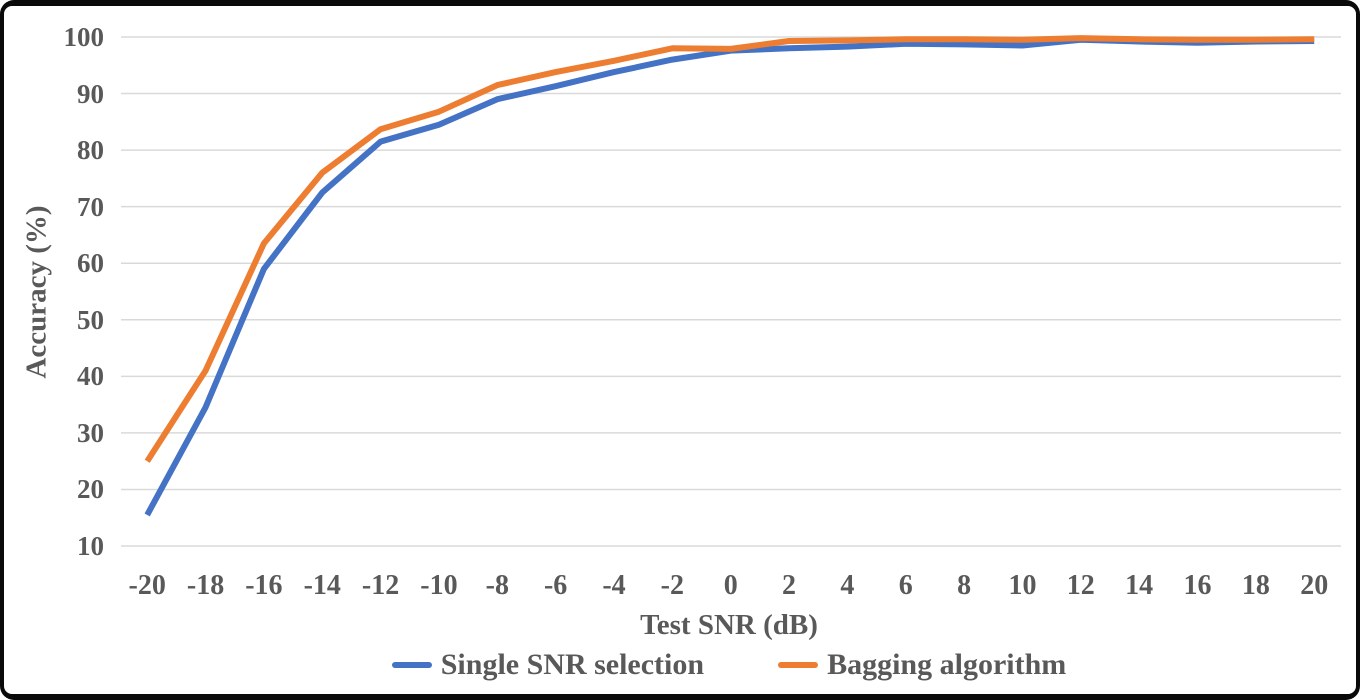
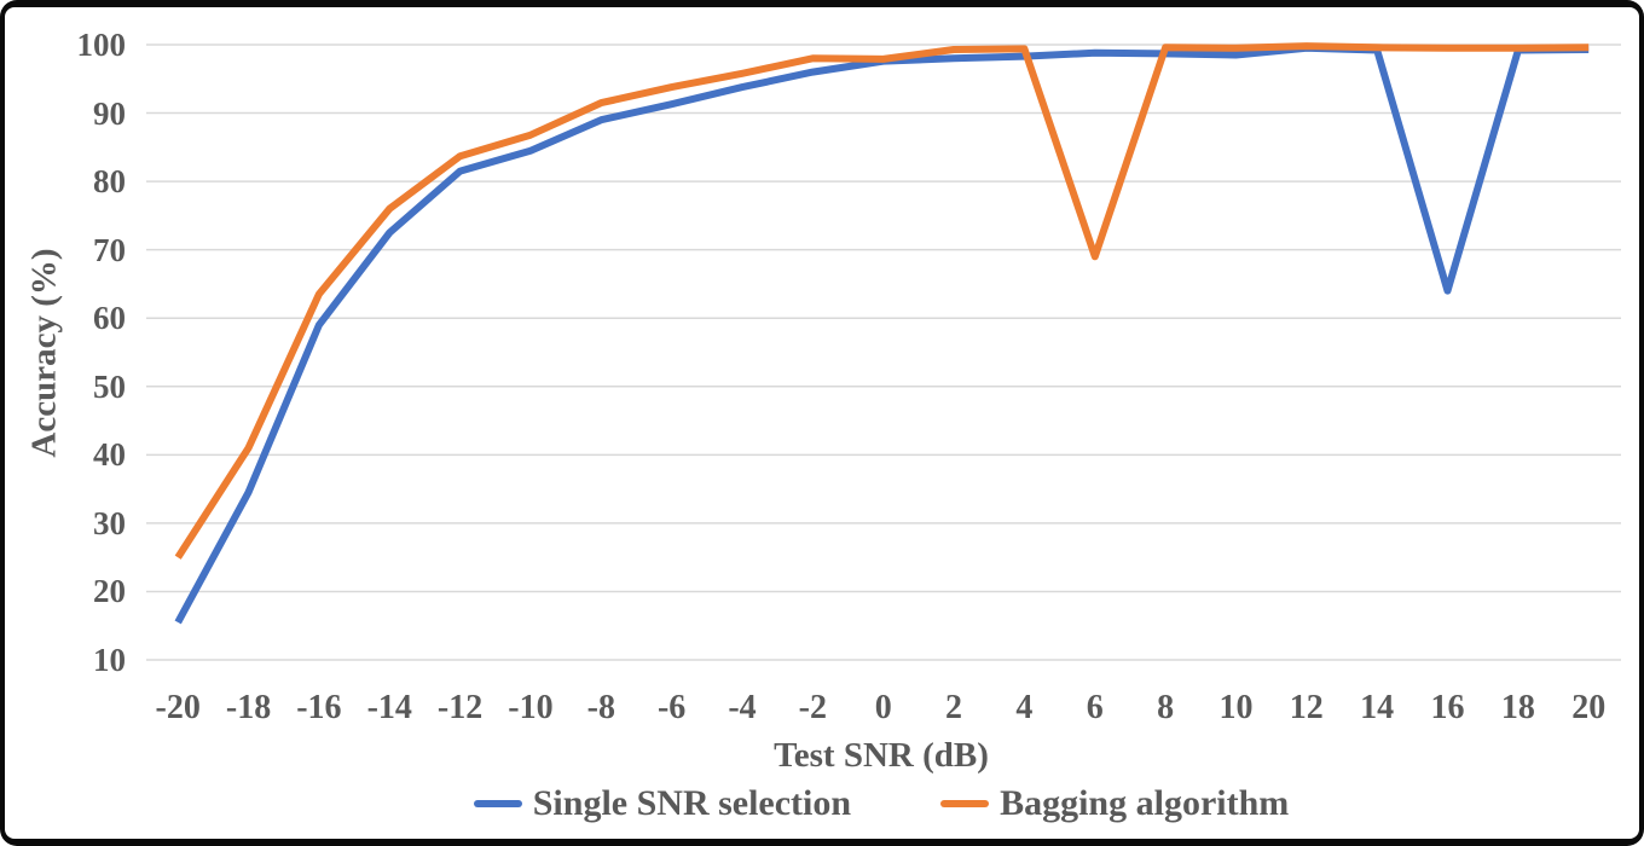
Bagging algorithm/6: 100 -> 69
Single SNR selection/16: 99 -> 64
